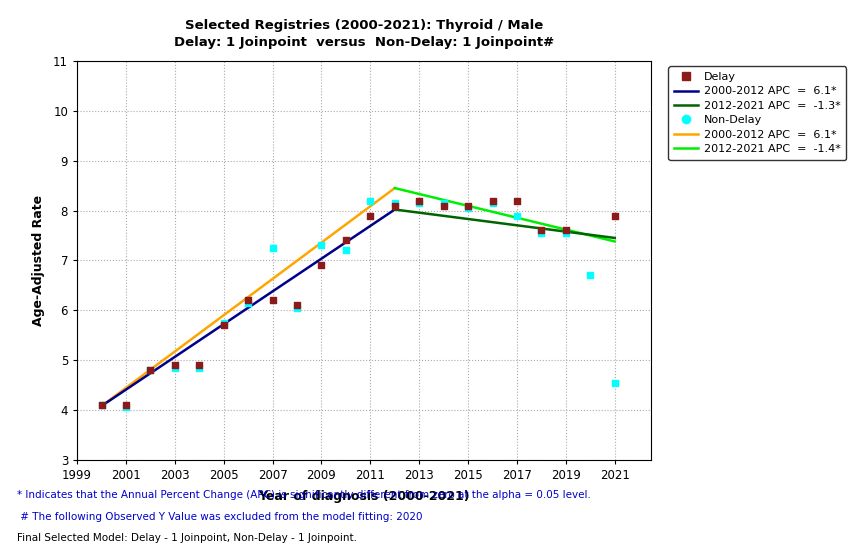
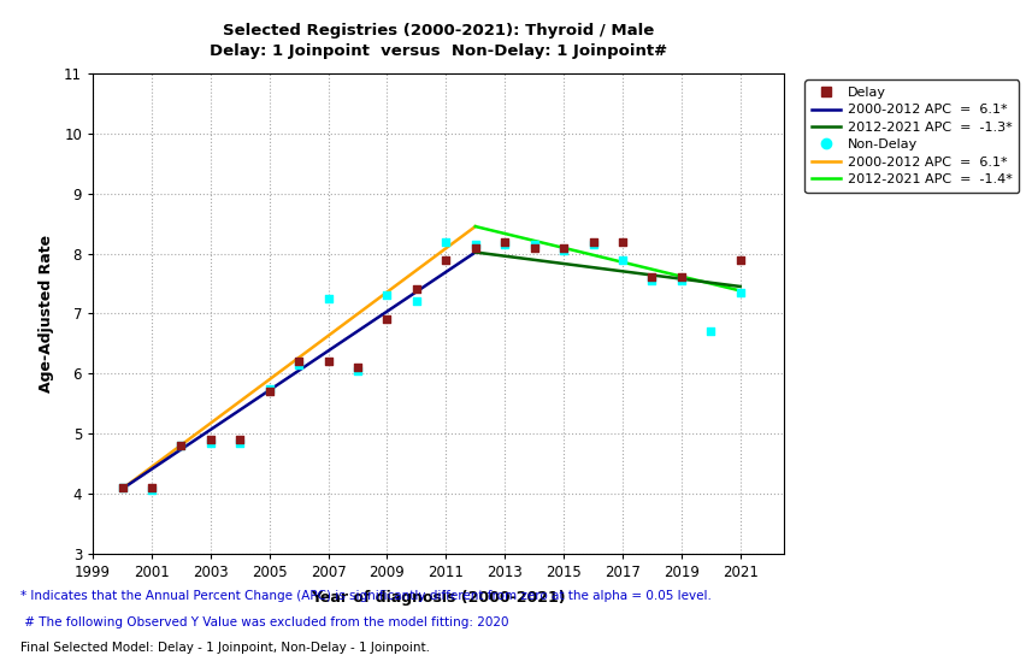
Non-Delay/2021: 4.55 -> 7.35
